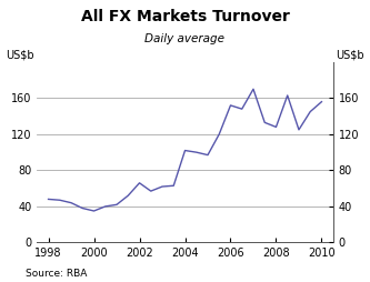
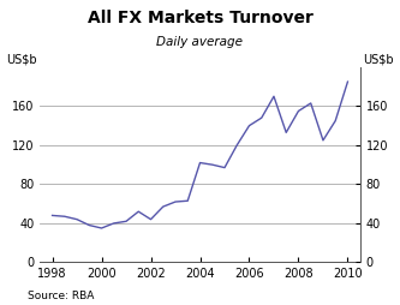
2002: 66 -> 44
2006: 152 -> 140
2008: 128 -> 155
2010: 156 -> 185
